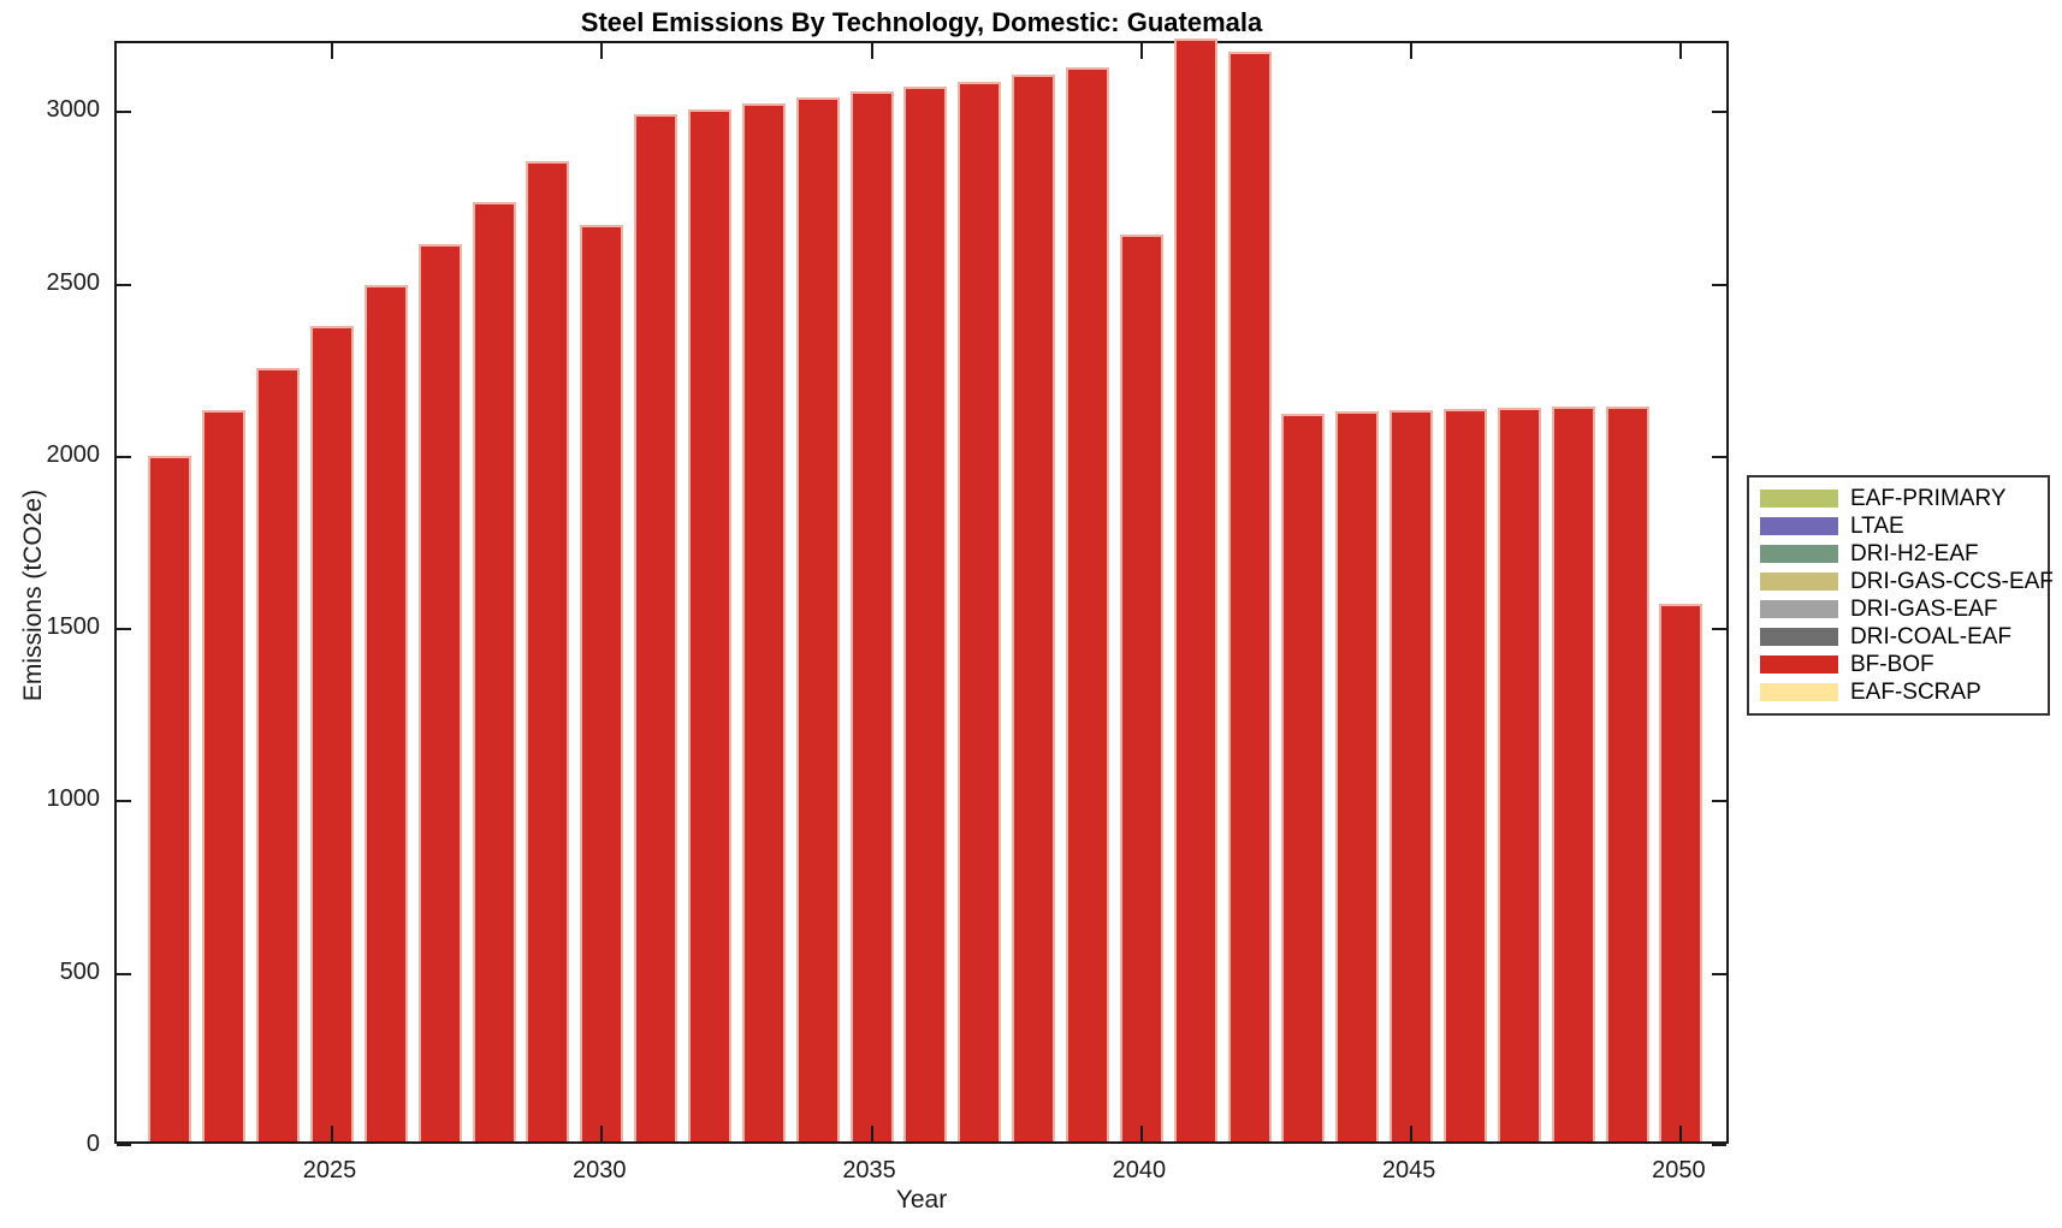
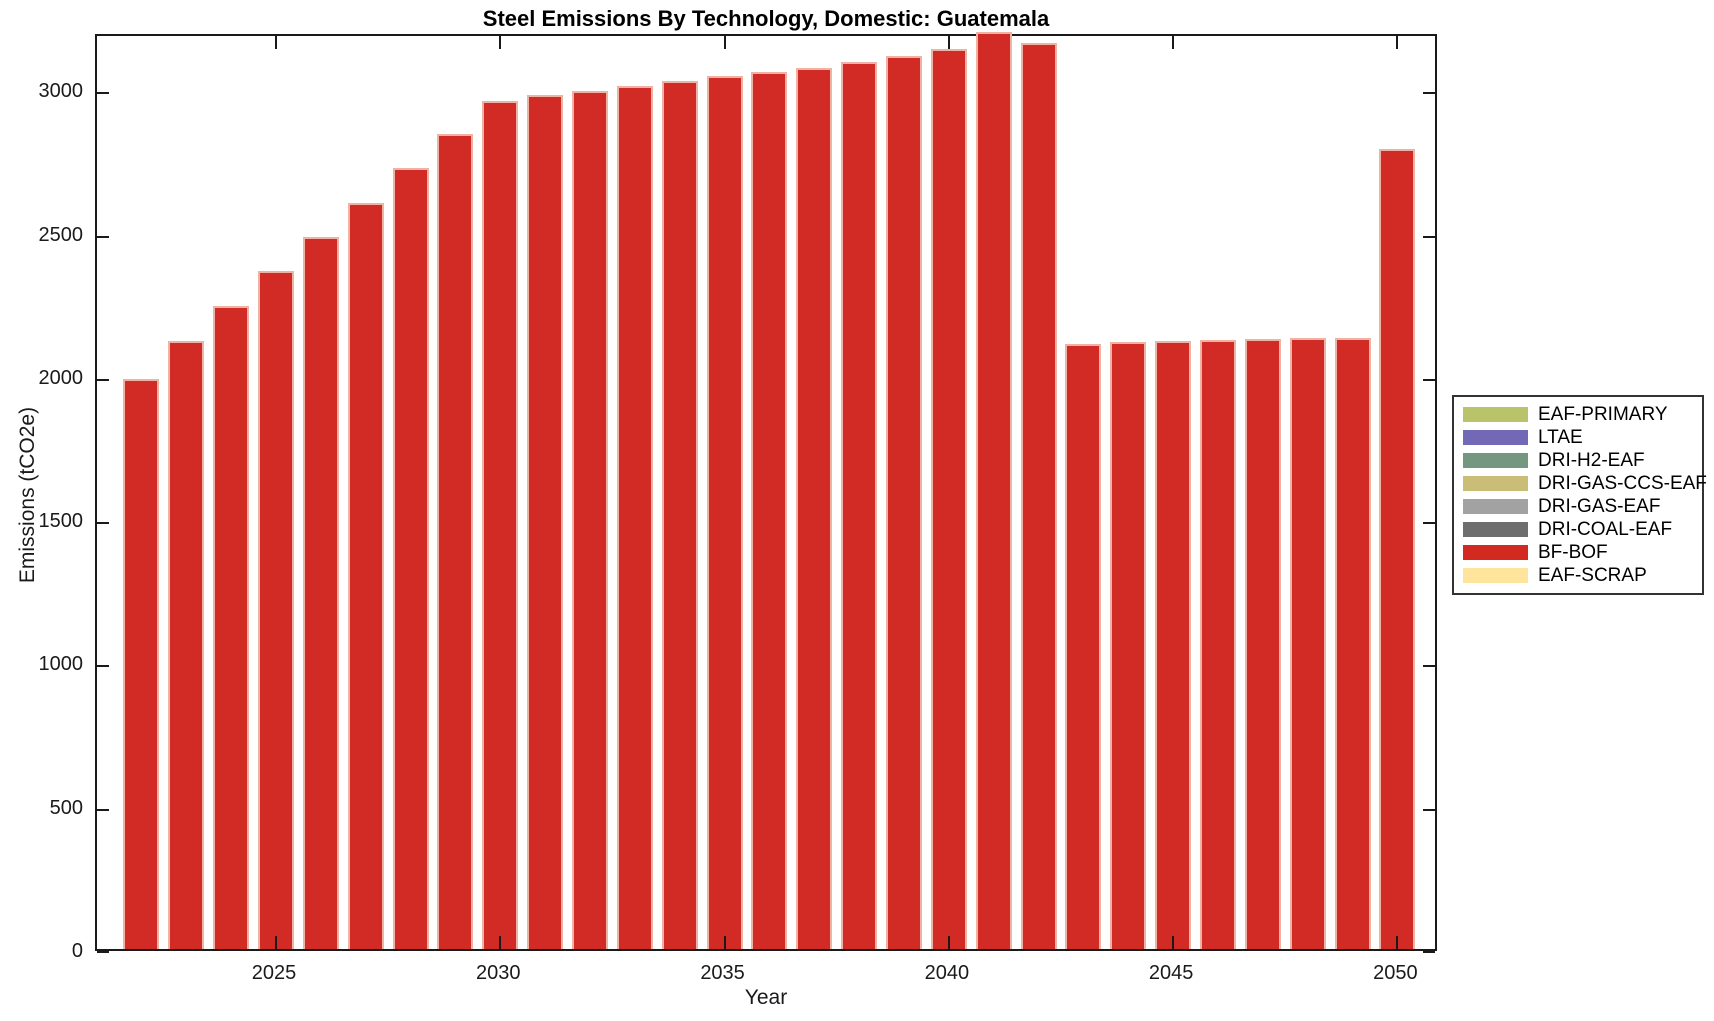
2030: 2660 -> 2960
2040: 2630 -> 3140
2050: 1560 -> 2790
